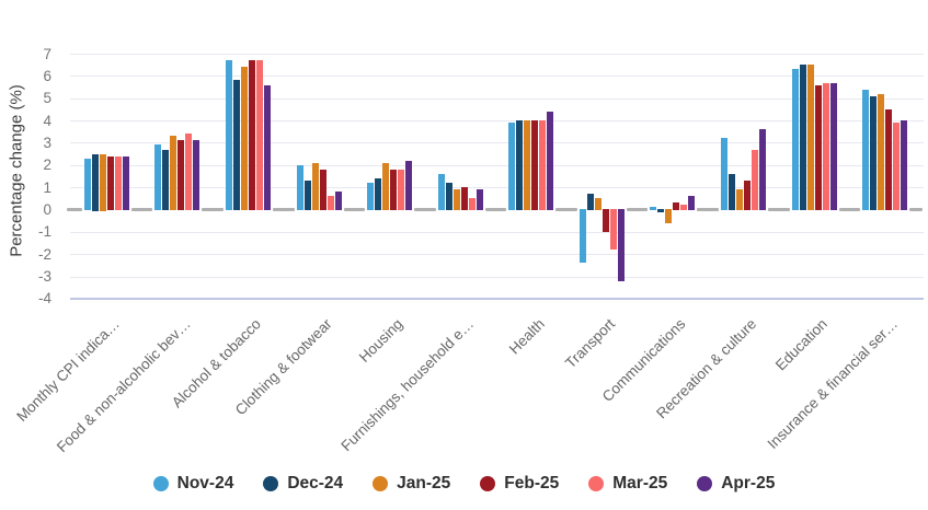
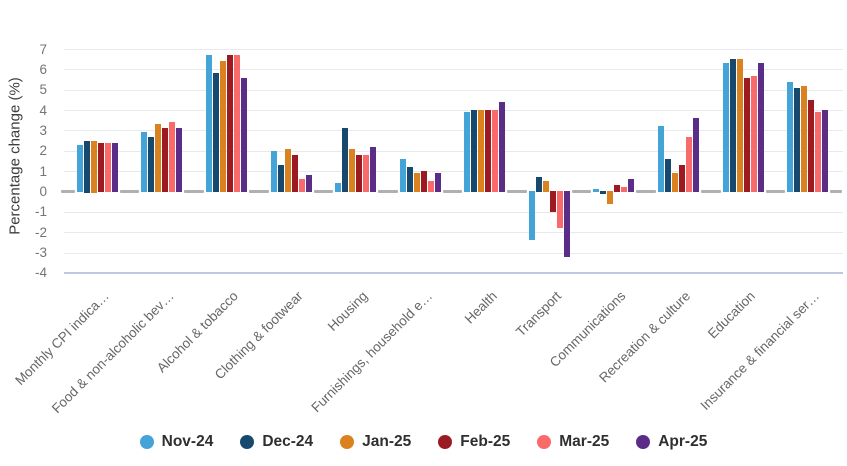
Nov-24/Housing: 1.2 -> 0.4
Dec-24/Housing: 1.4 -> 3.1
Apr-25/Education: 5.7 -> 6.3
